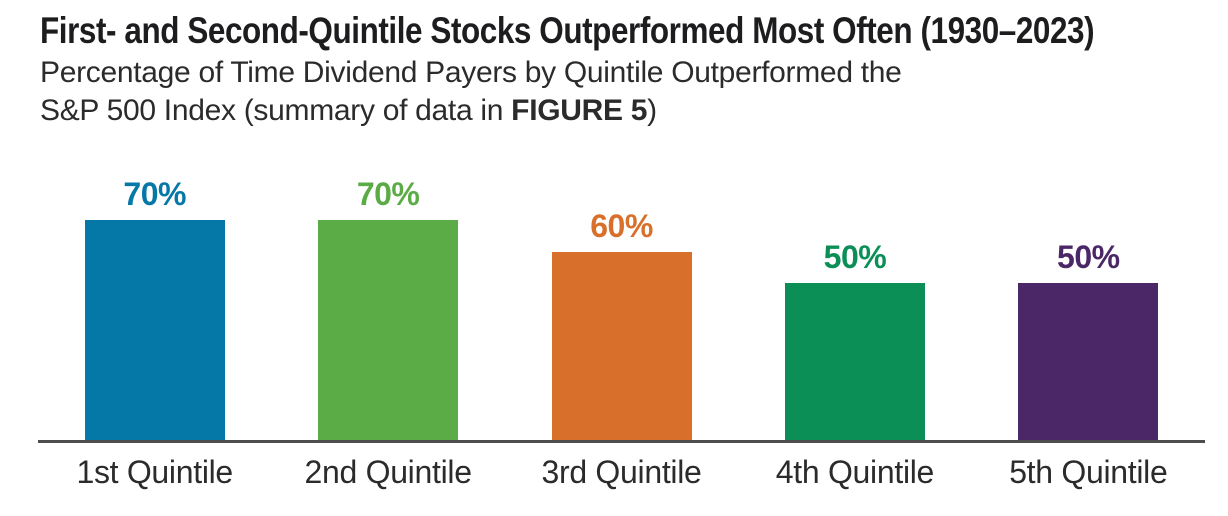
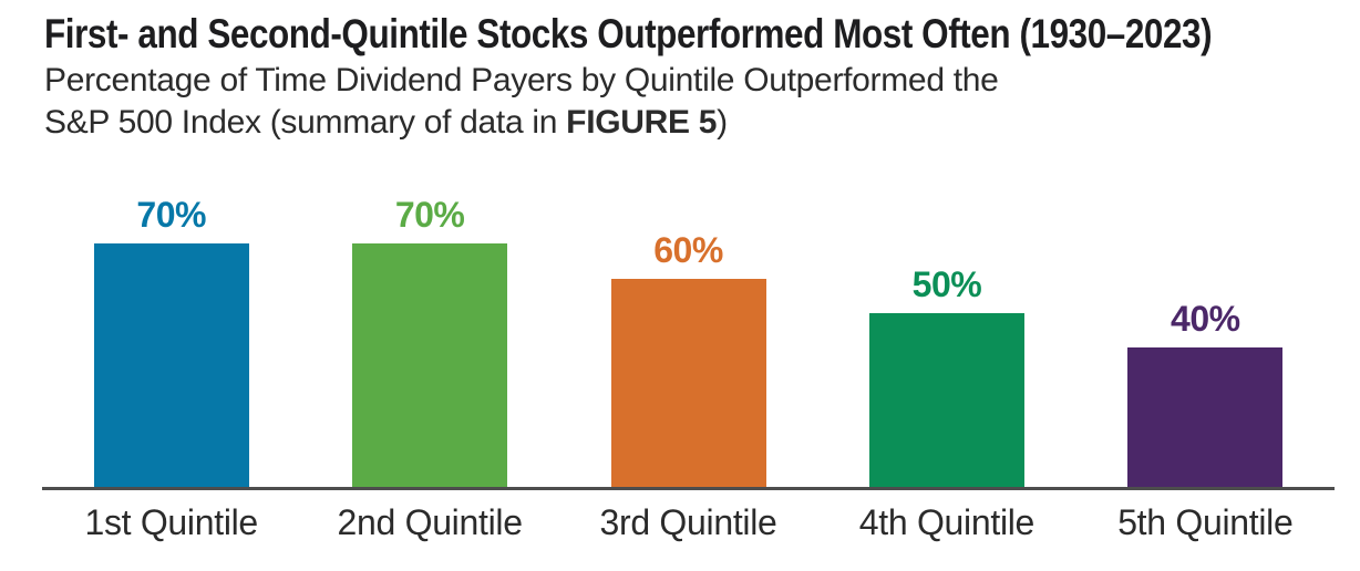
5th Quintile: 50% -> 40%
